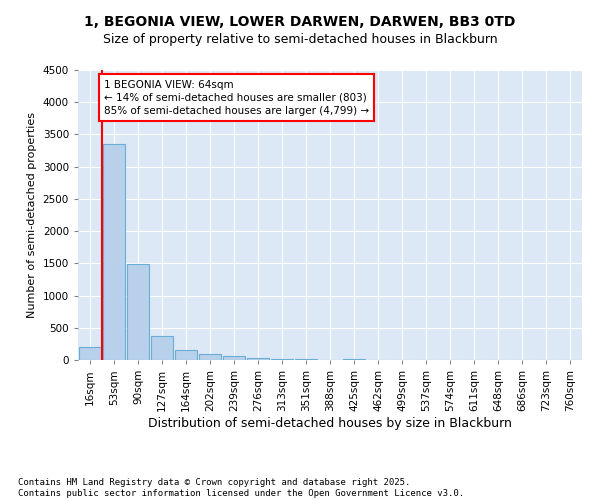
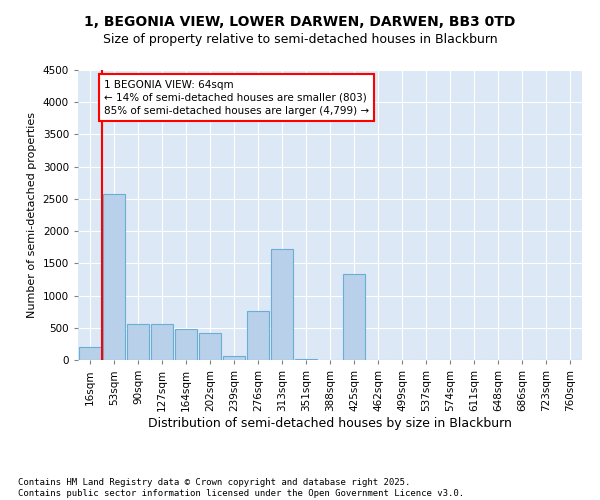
53sqm: 3350 -> 2580
90sqm: 1490 -> 560
127sqm: 380 -> 560
164sqm: 150 -> 480
202sqm: 100 -> 420
276sqm: 30 -> 760
313sqm: 10 -> 1720
425sqm: 10 -> 1340
